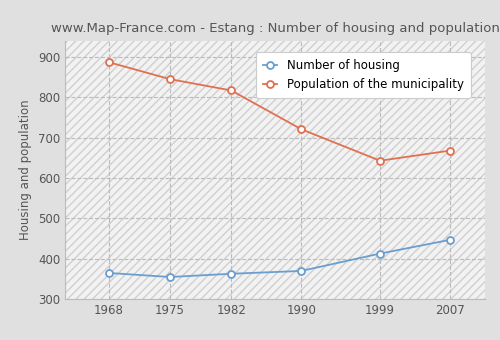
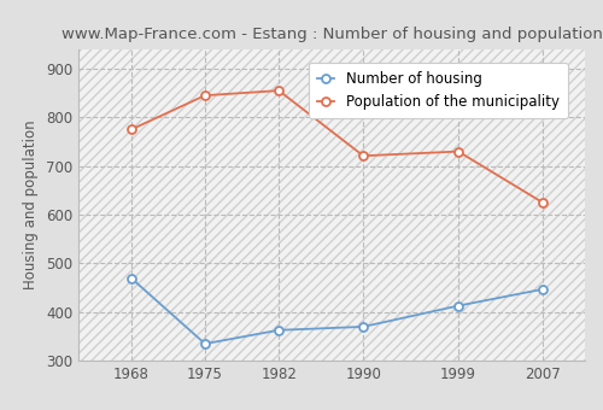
Number of housing/1968: 365 -> 470
Population of the municipality/1968: 887 -> 775
Number of housing/1975: 355 -> 335
Population of the municipality/1982: 817 -> 855
Population of the municipality/1999: 643 -> 730
Population of the municipality/2007: 668 -> 625
